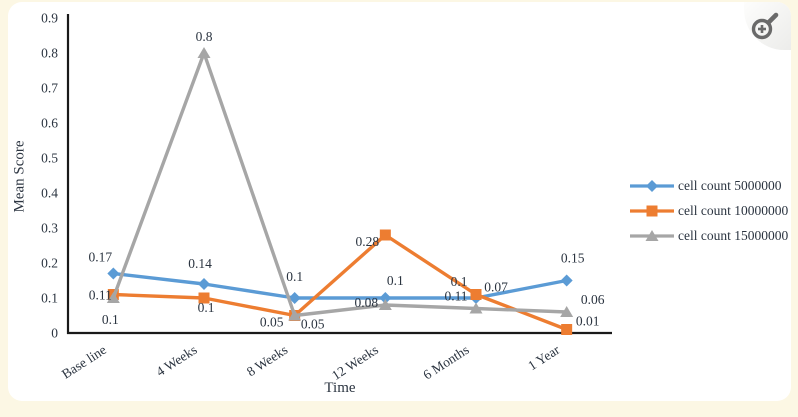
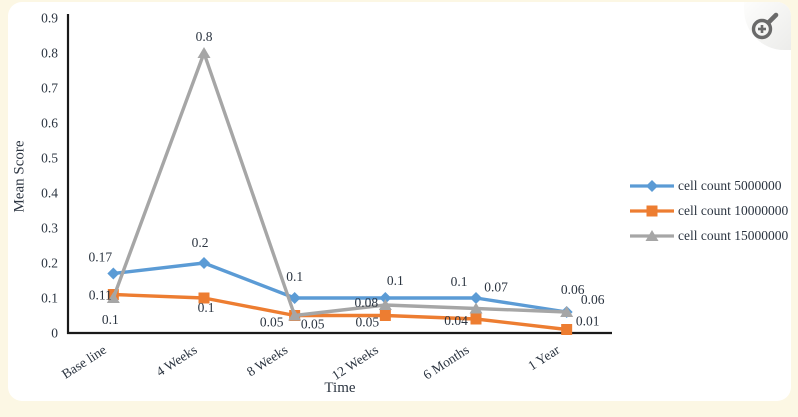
cell count 5000000/4 Weeks: 0.14 -> 0.2
cell count 10000000/12 Weeks: 0.28 -> 0.05
cell count 10000000/6 Months: 0.11 -> 0.04
cell count 5000000/1 Year: 0.15 -> 0.06
